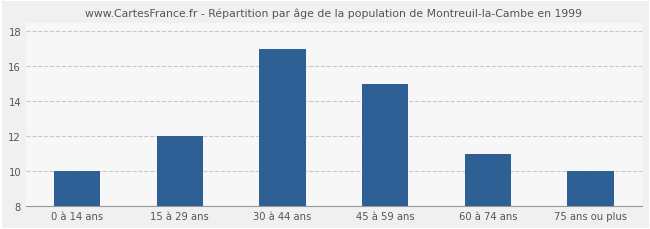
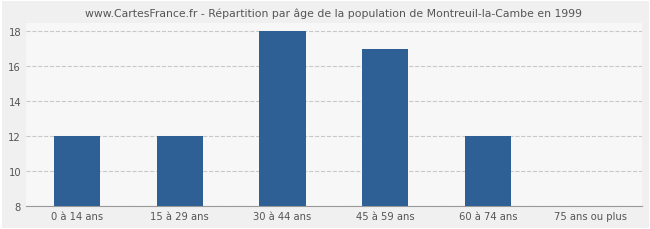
0 à 14 ans: 10 -> 12
30 à 44 ans: 17 -> 18
45 à 59 ans: 15 -> 17
60 à 74 ans: 11 -> 12
75 ans ou plus: 10 -> 8
